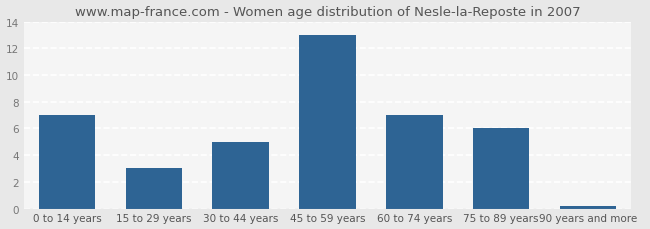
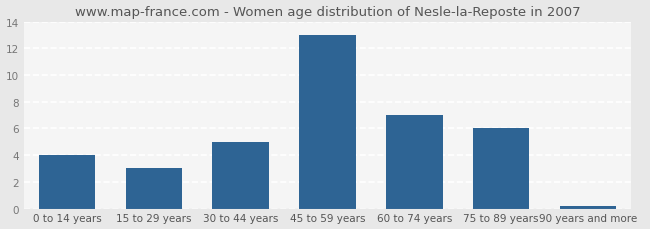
0 to 14 years: 7.0 -> 4.0
